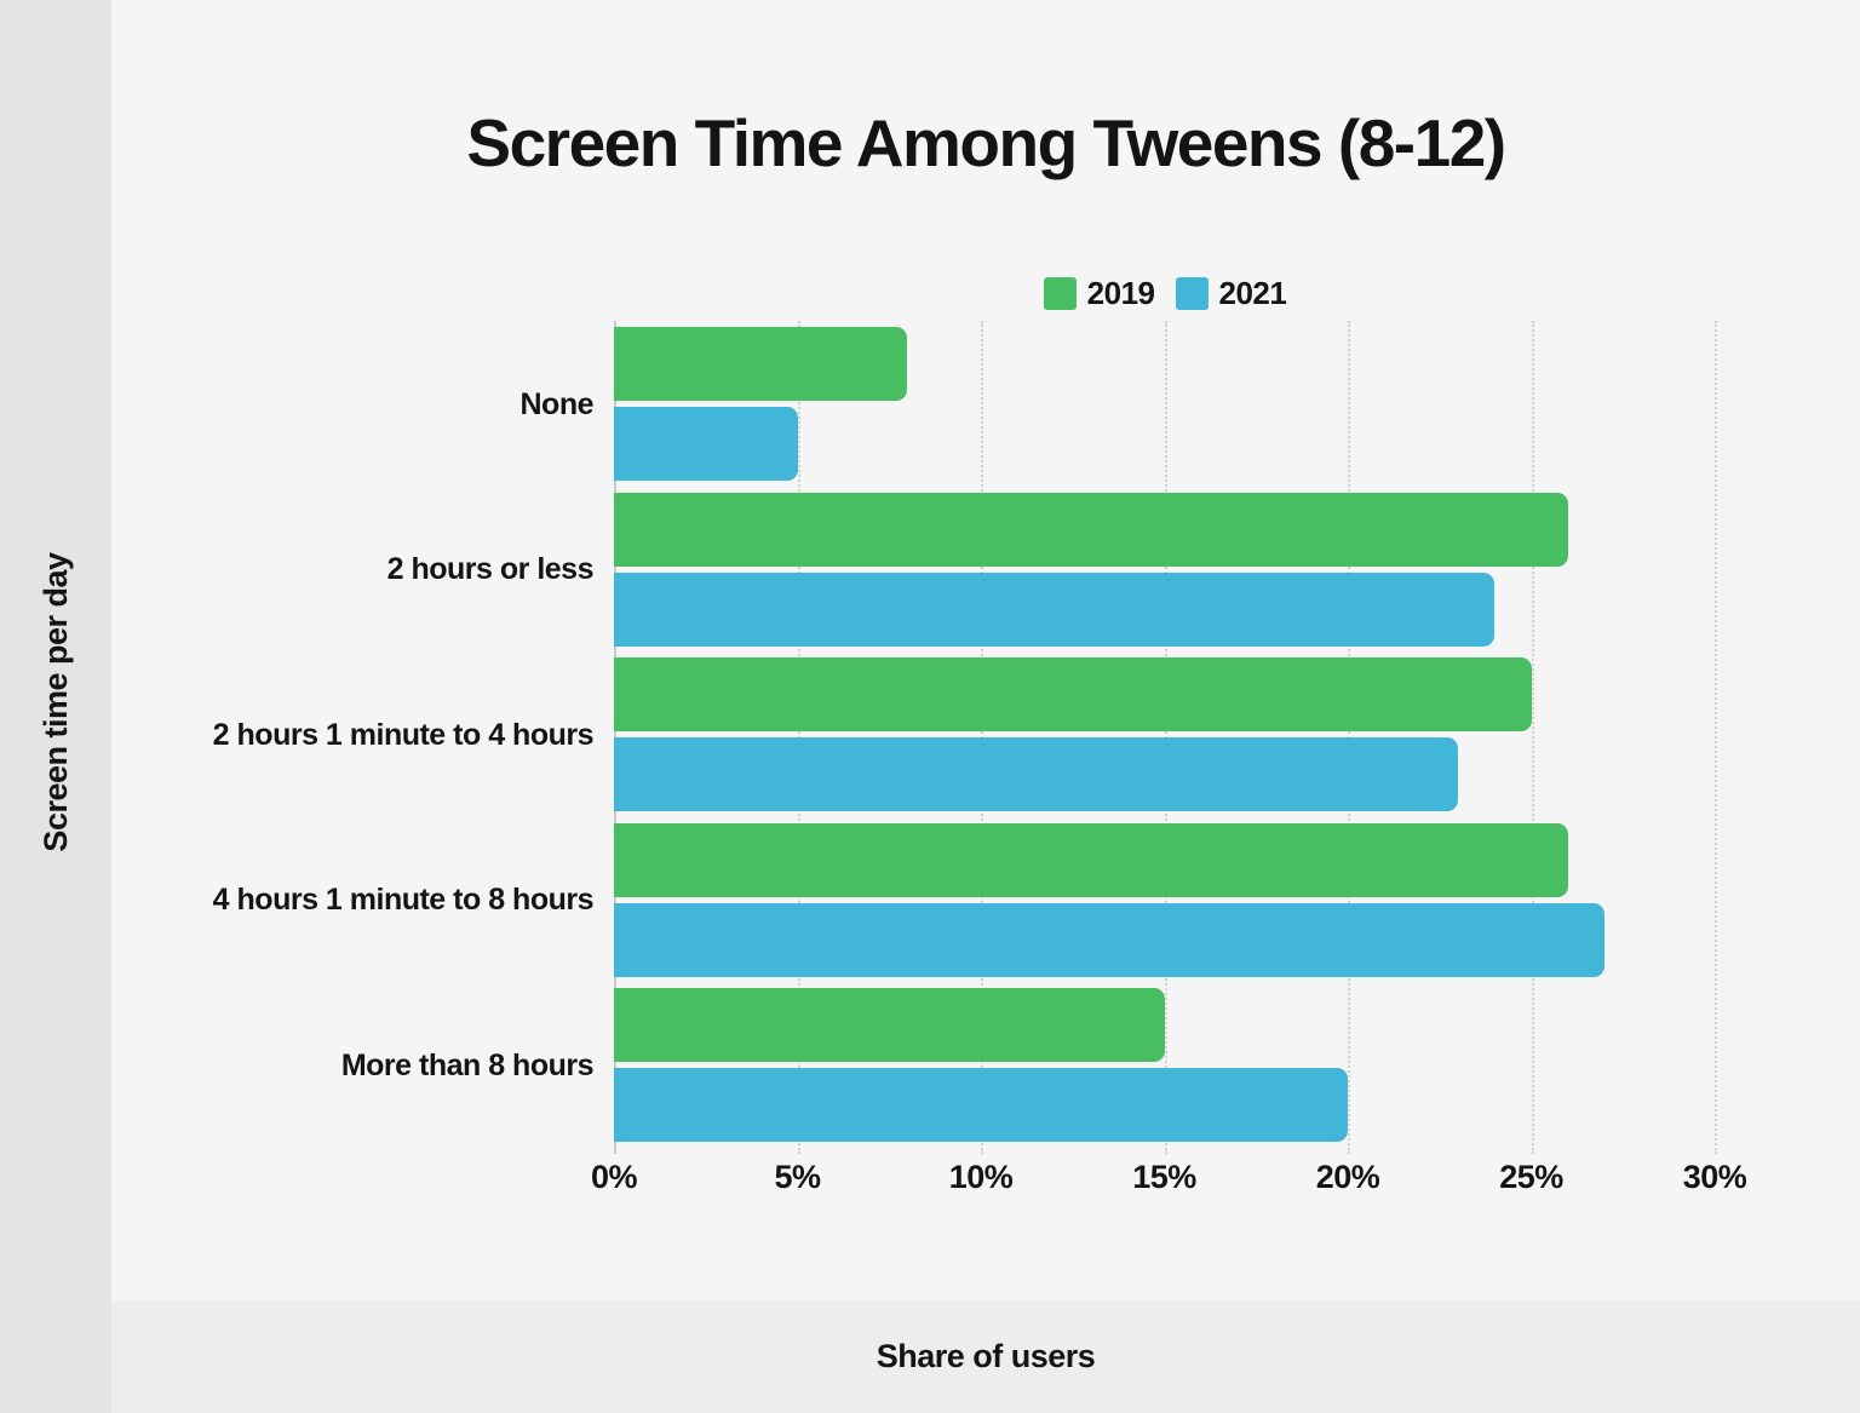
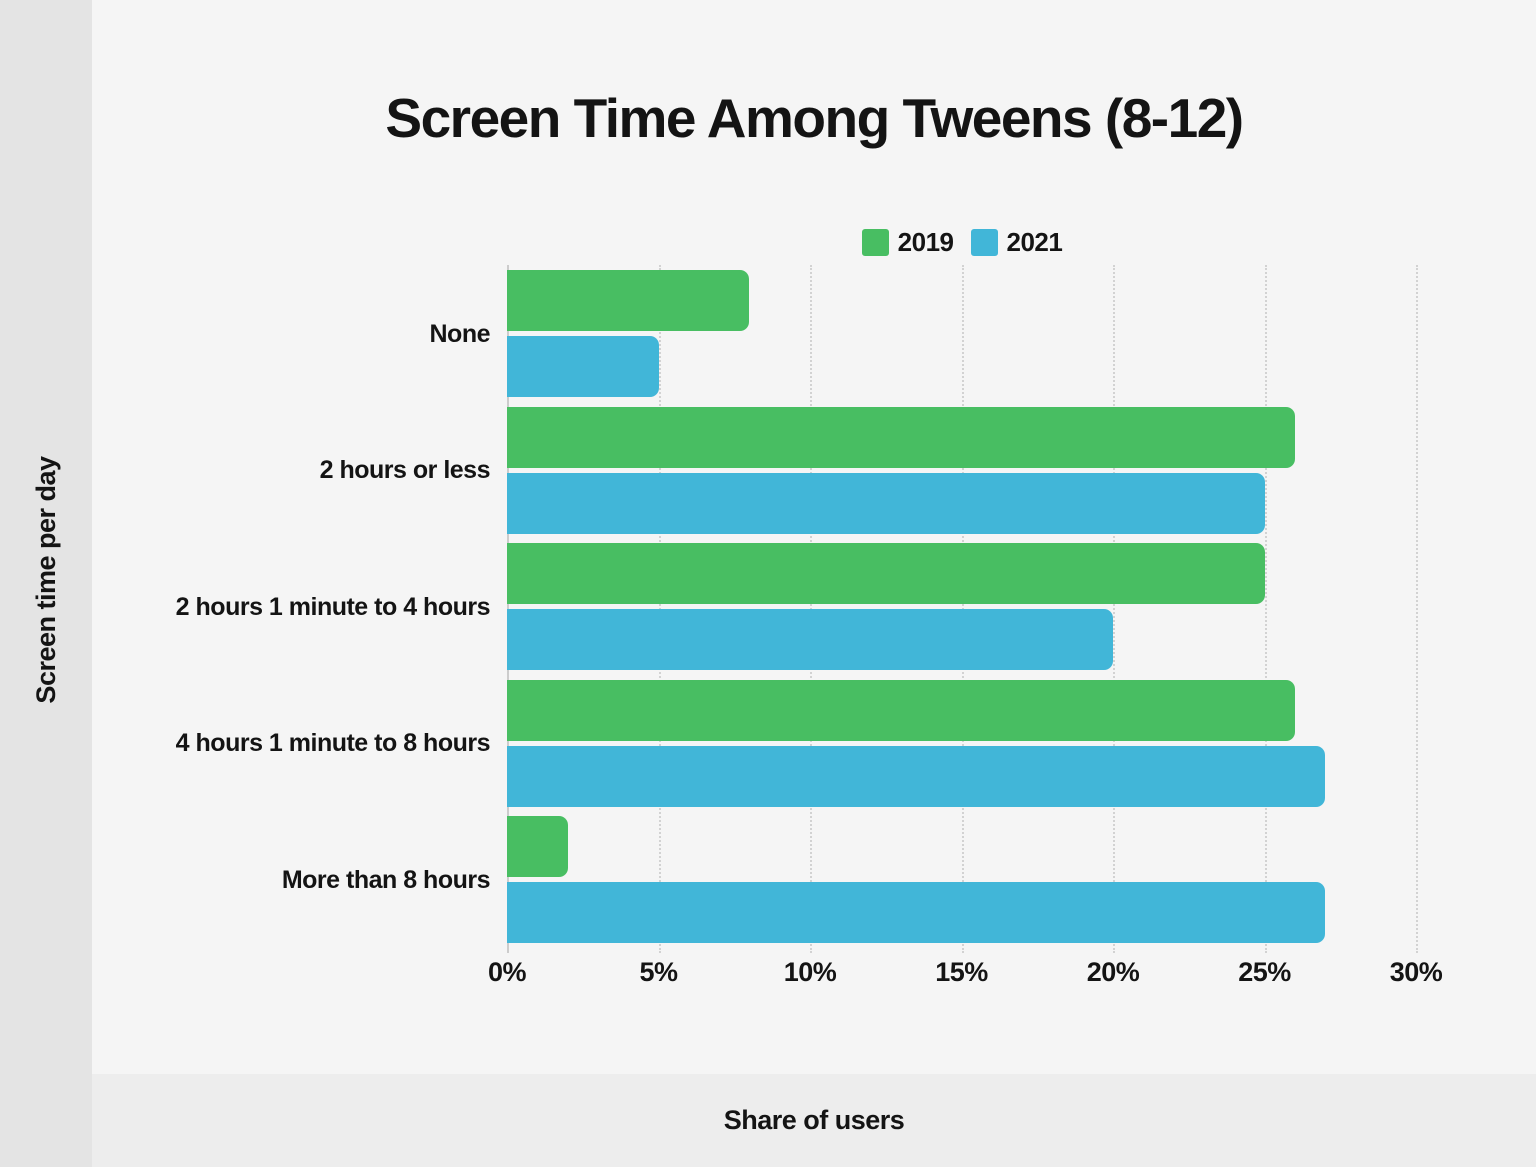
2021/2 hours or less: 24% -> 25%
2021/2 hours 1 minute to 4 hours: 23% -> 20%
2019/More than 8 hours: 15% -> 2%
2021/More than 8 hours: 20% -> 27%
